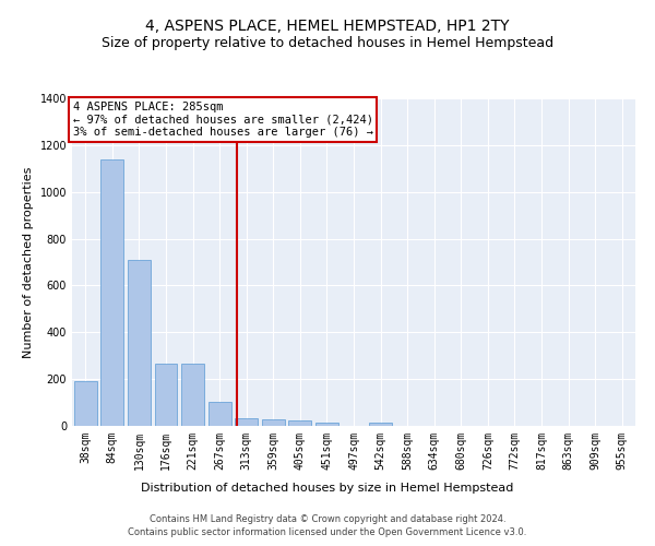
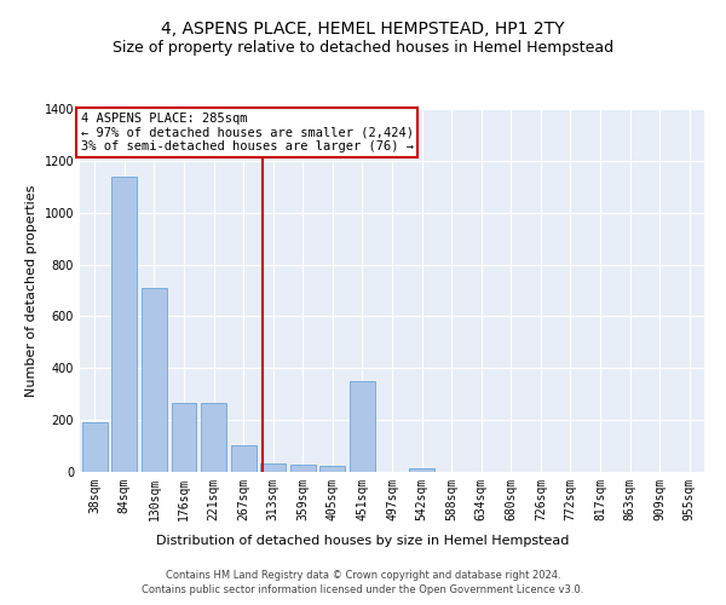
451sqm: 15 -> 350
